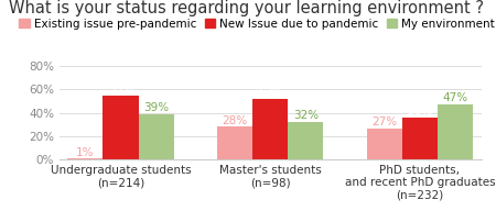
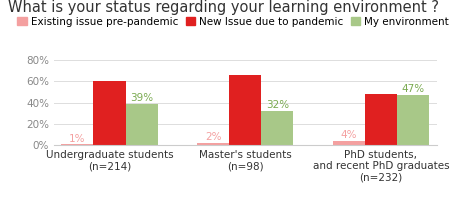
New Issue due to pandemic/Undergraduate students (n=214): 55% -> 60%
Existing issue pre-pandemic/Master's students (n=98): 28% -> 2%
New Issue due to pandemic/Master's students (n=98): 52% -> 66%
Existing issue pre-pandemic/PhD students, and recent PhD graduates (n=232): 27% -> 4%
New Issue due to pandemic/PhD students, and recent PhD graduates (n=232): 36% -> 48%
